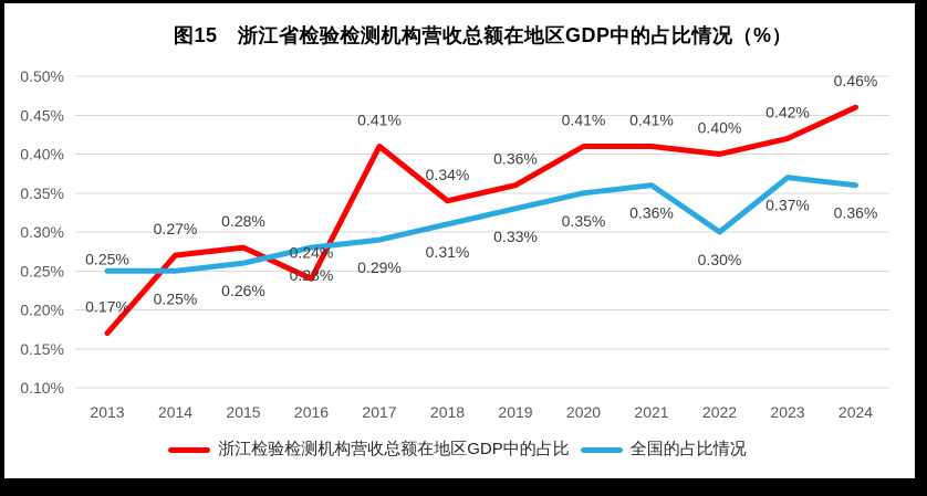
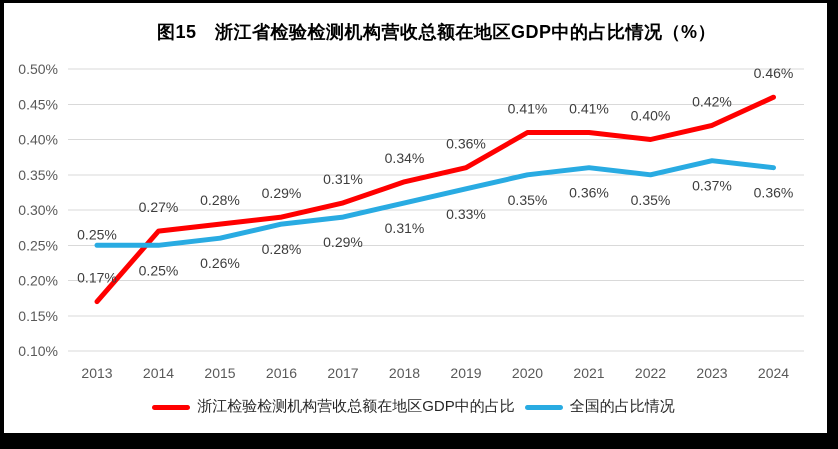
浙江检验检测机构营收总额在地区GDP中的占比/2016: 0.24% -> 0.29%
浙江检验检测机构营收总额在地区GDP中的占比/2017: 0.41% -> 0.31%
全国的占比情况/2022: 0.30% -> 0.35%
